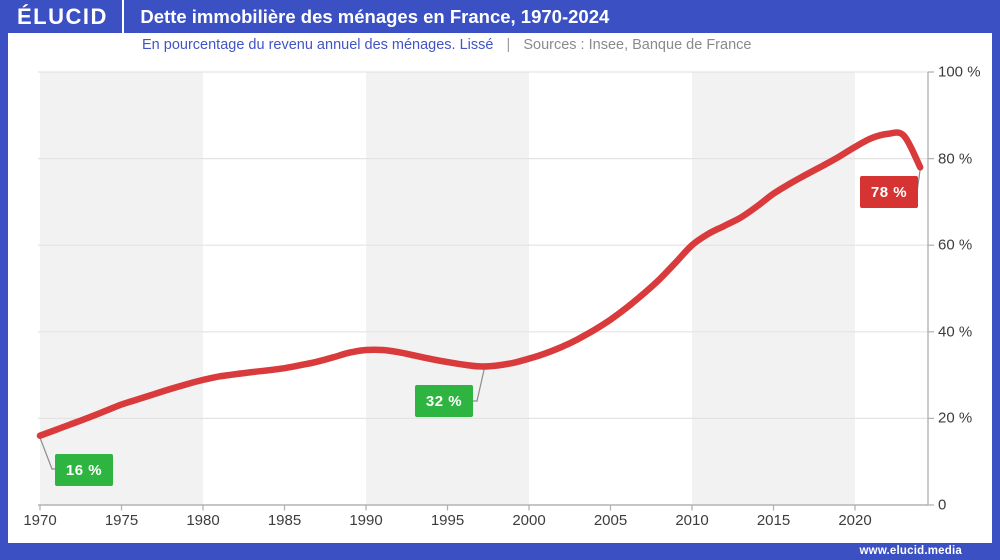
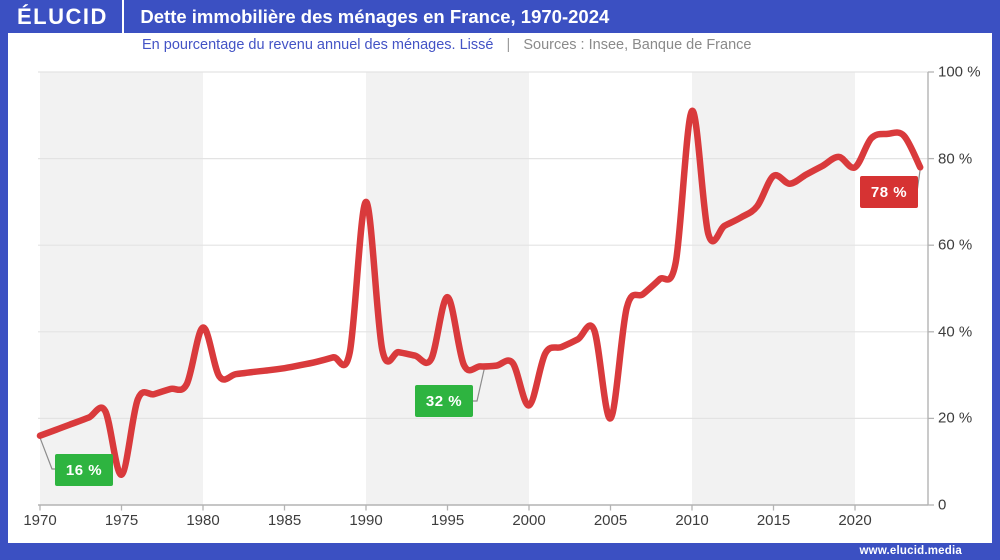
1975: 23% -> 7%
1980: 29% -> 41%
1990: 36% -> 70%
1995: 33% -> 48%
2000: 34% -> 23%
2005: 43% -> 20%
2010: 60% -> 91%
2015: 72% -> 76%
2020: 83% -> 78%
